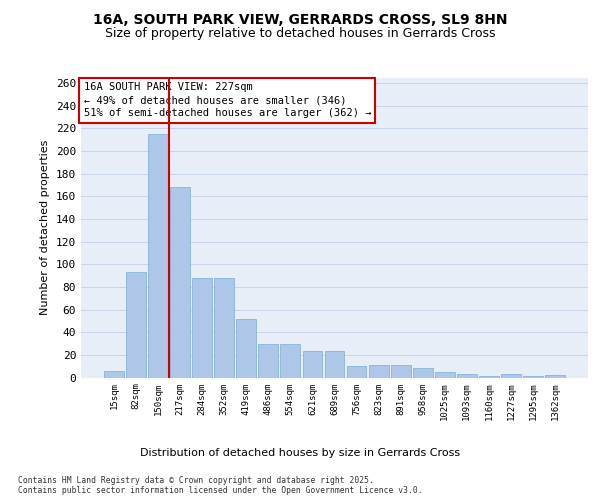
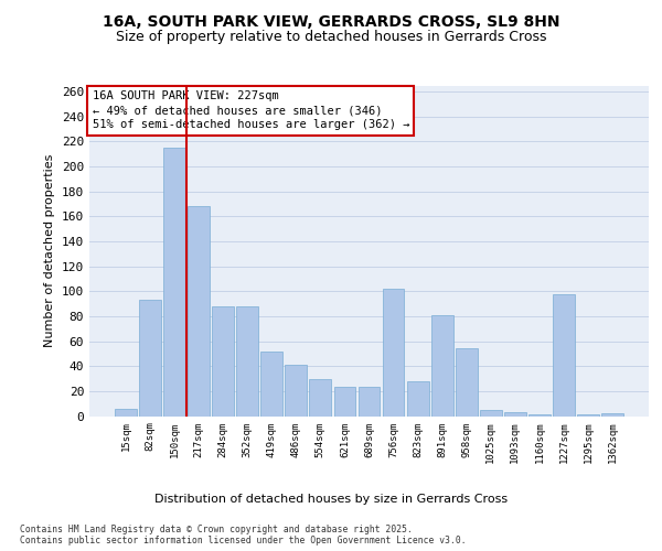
486sqm: 30 -> 41
756sqm: 10 -> 102
823sqm: 11 -> 28
891sqm: 11 -> 81
958sqm: 8 -> 54
1227sqm: 3 -> 98
